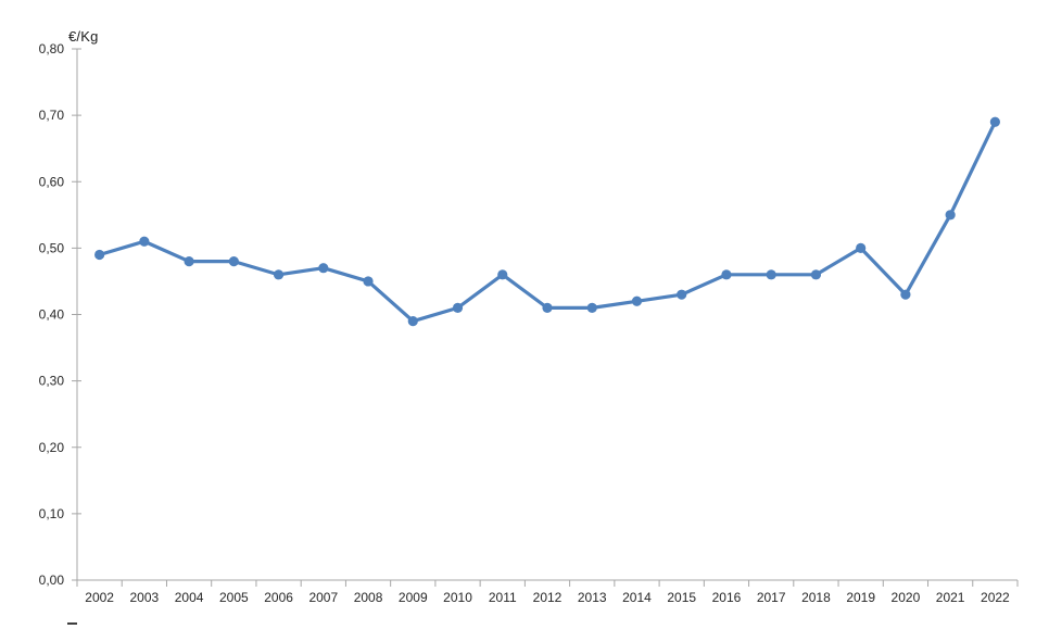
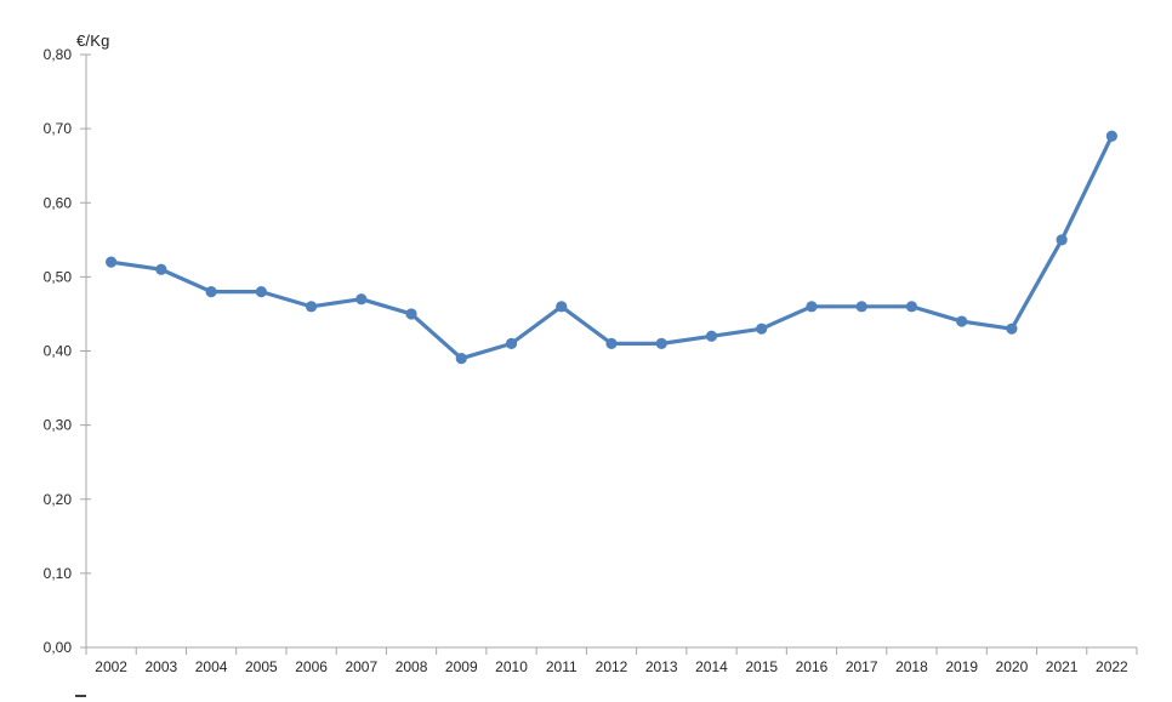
2002: 0,49 -> 0,52
2019: 0,50 -> 0,44
